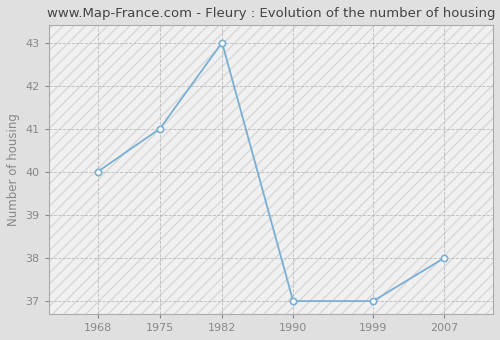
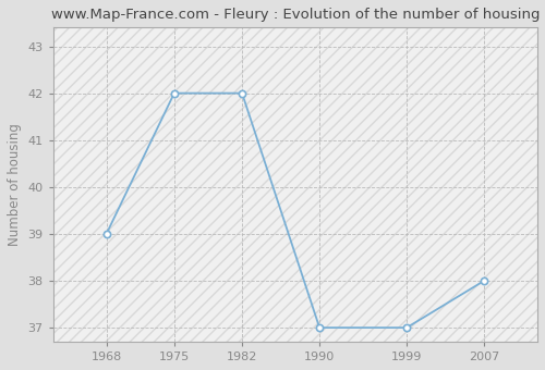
1968: 40 -> 39
1975: 41 -> 42
1982: 43 -> 42
